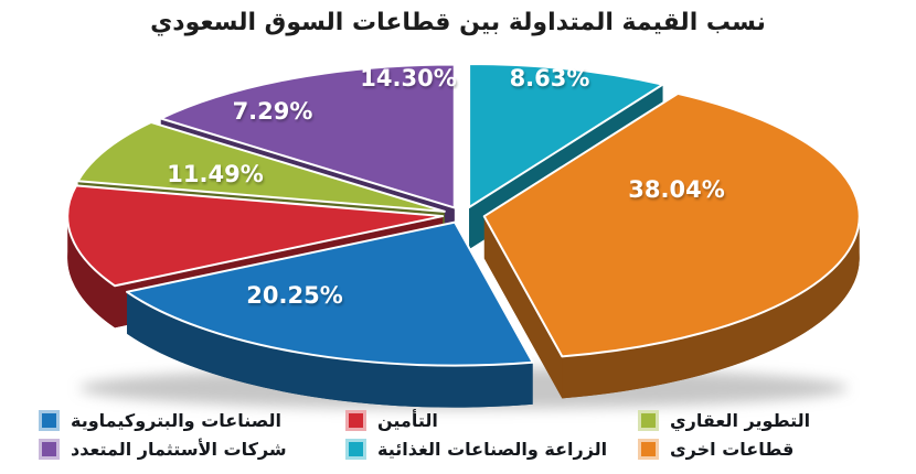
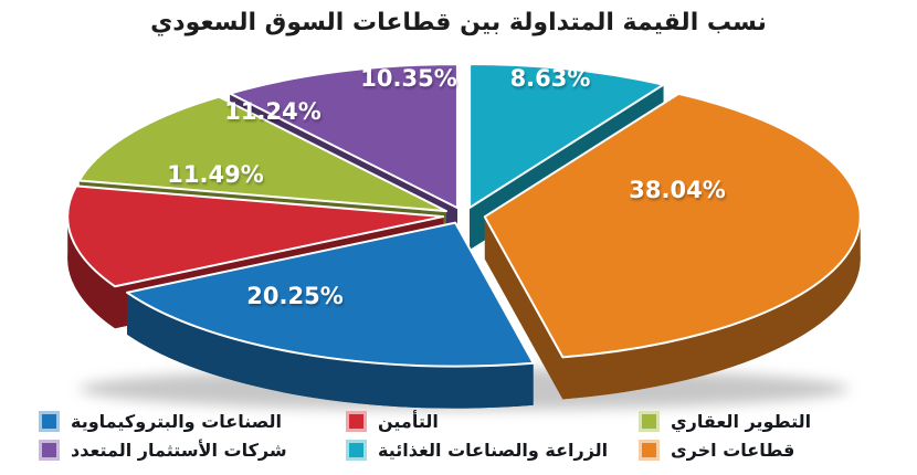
التطوير العقاري: 7.29% -> 11.24%
شركات الأستثمار المتعدد: 14.30% -> 10.35%
